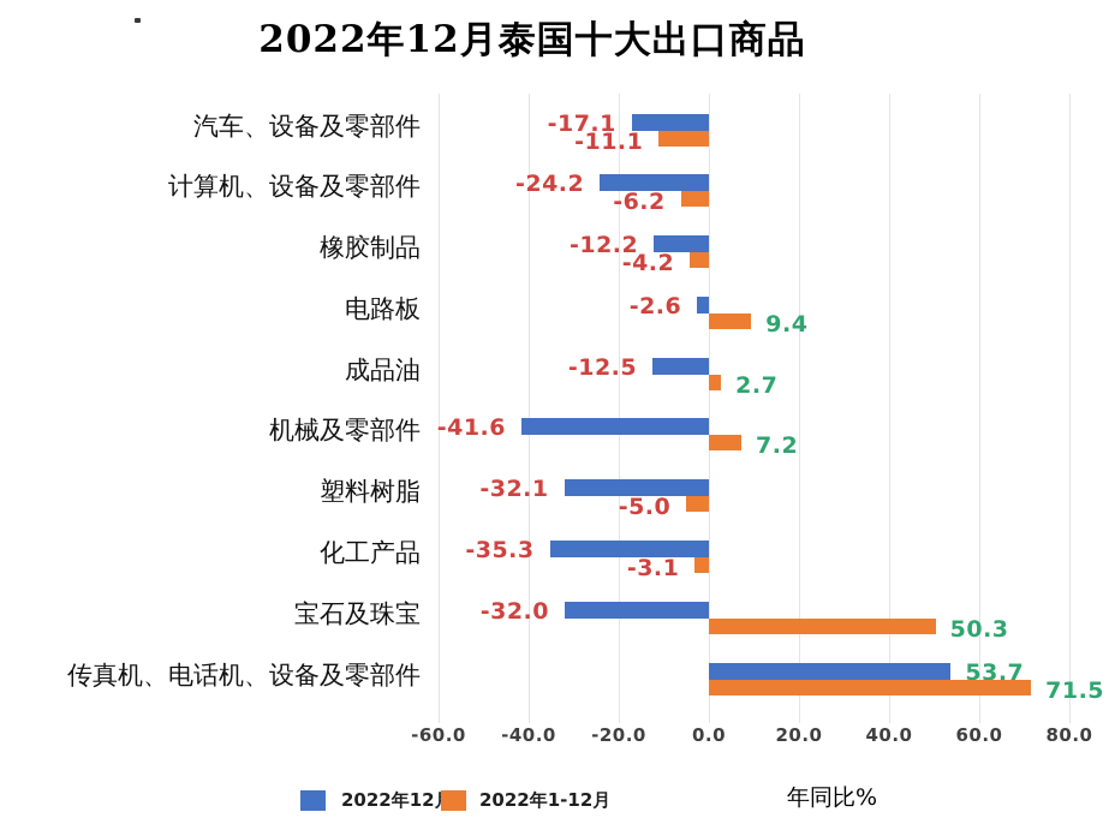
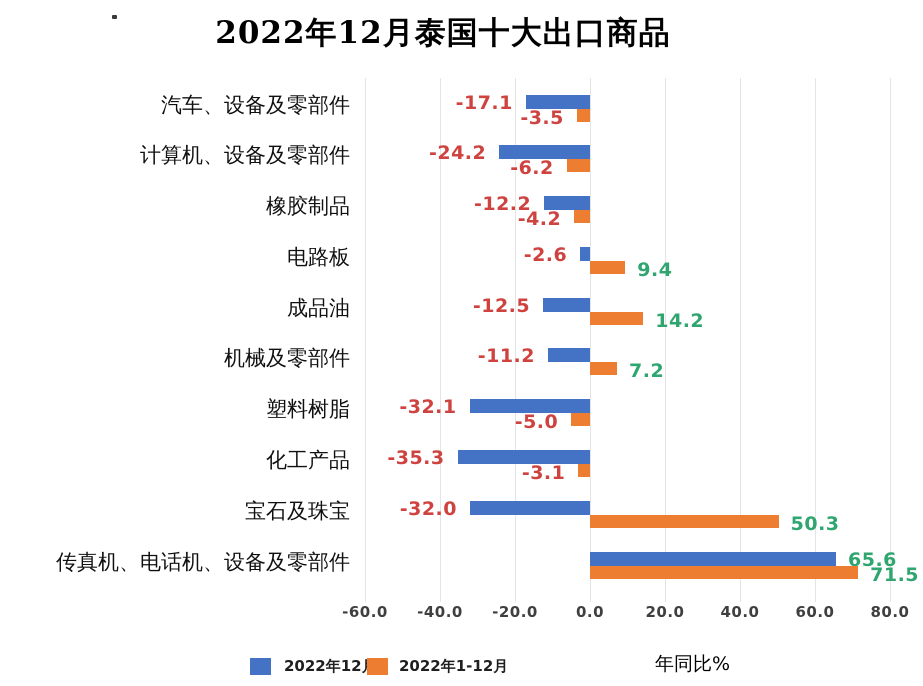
2022年1-12月/汽车、设备及零部件: -11.1 -> -3.5
2022年1-12月/成品油: 2.7 -> 14.2
2022年12月/机械及零部件: -41.6 -> -11.2
2022年12月/传真机、电话机、设备及零部件: 53.7 -> 65.6
